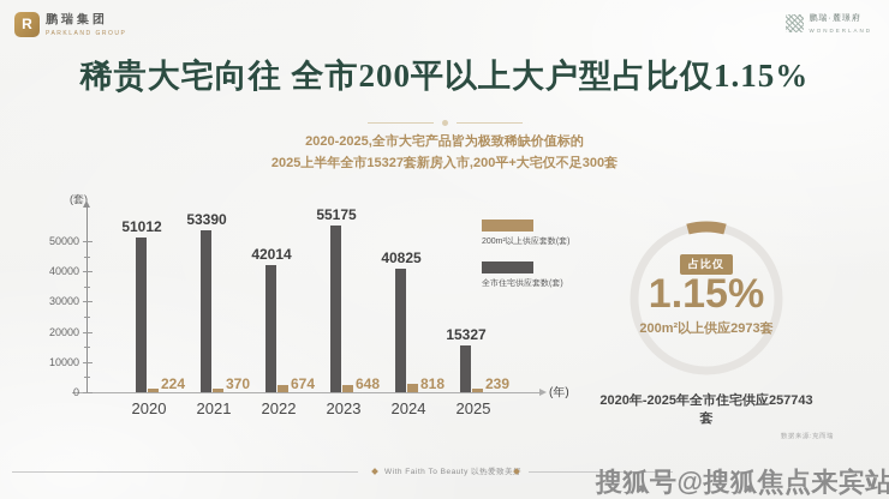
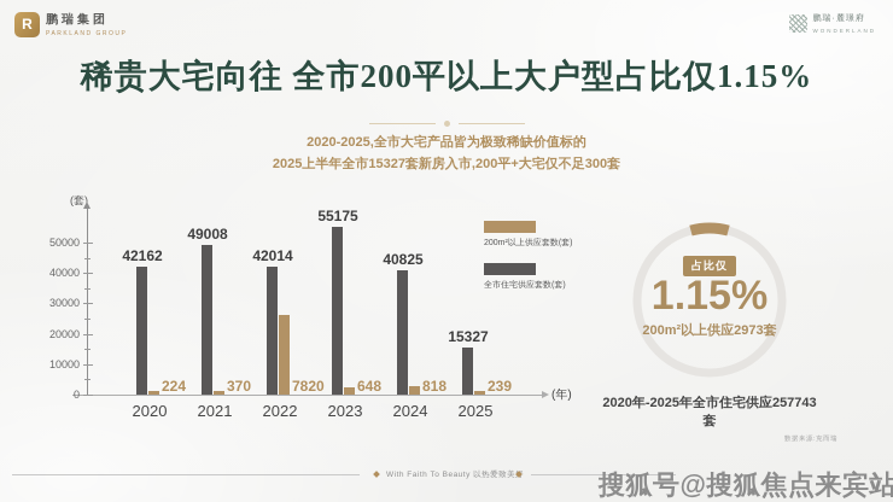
全市住宅供应套数(套)/2020: 51012 -> 42162
全市住宅供应套数(套)/2021: 53390 -> 49008
200m²以上供应套数(套)/2022: 674 -> 7820
